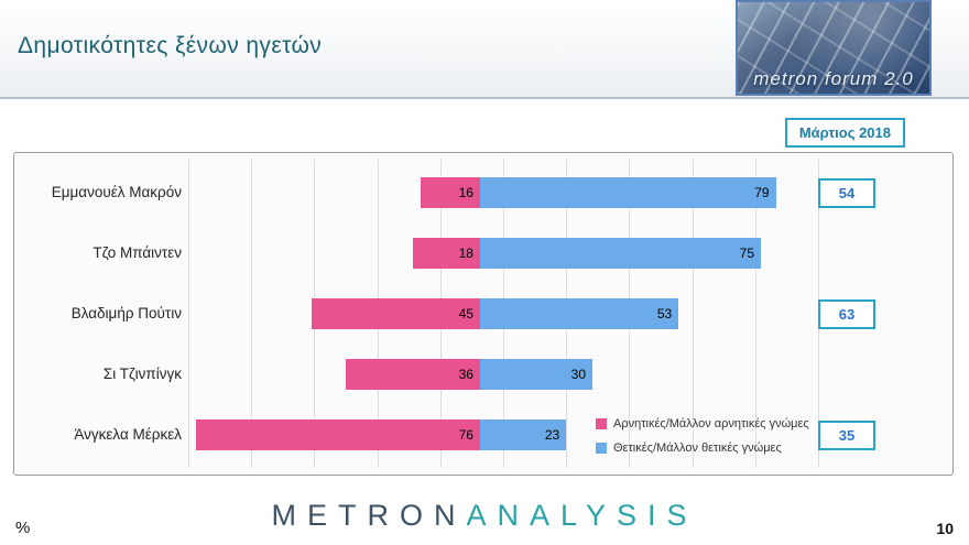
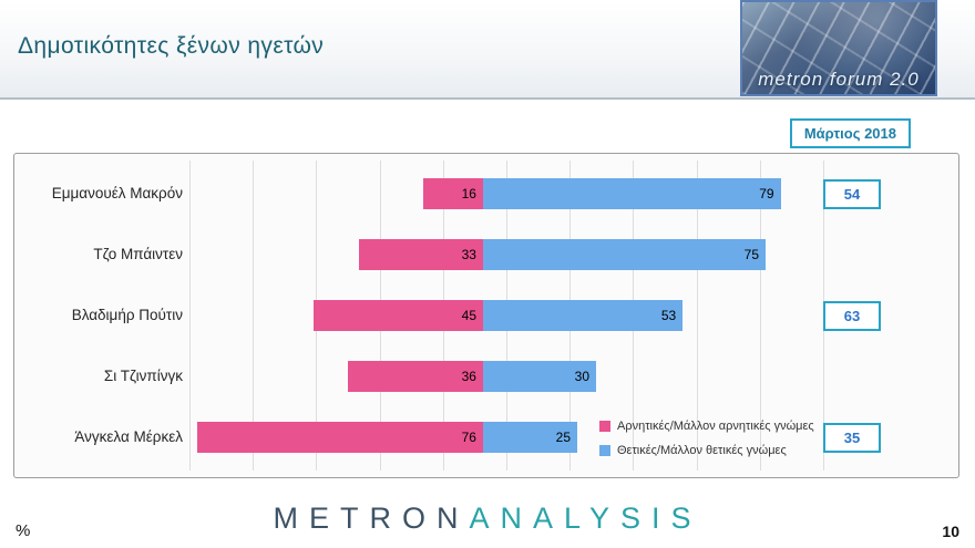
Αρνητικές/Μάλλον αρνητικές γνώμες/Τζο Μπάιντεν: 18 -> 33
Θετικές/Μάλλον θετικές γνώμες/Άνγκελα Μέρκελ: 23 -> 25
